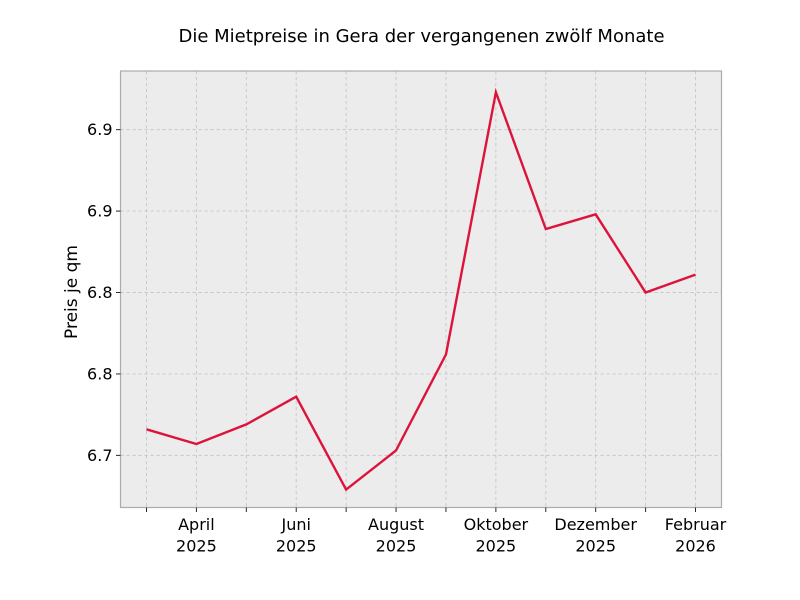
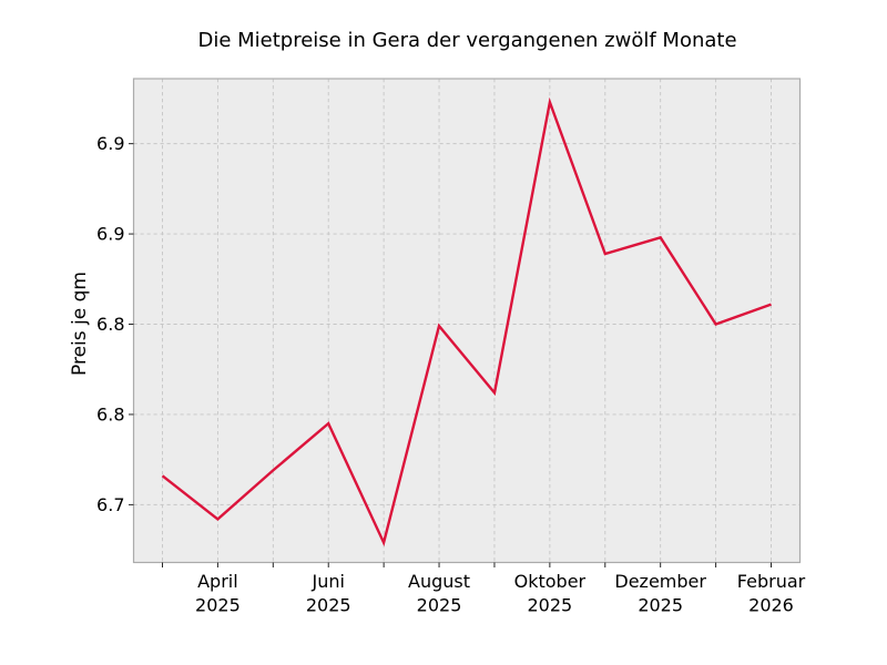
April 2025: 6.707 -> 6.692
Juni 2025: 6.736 -> 6.745
August 2025: 6.703 -> 6.799
